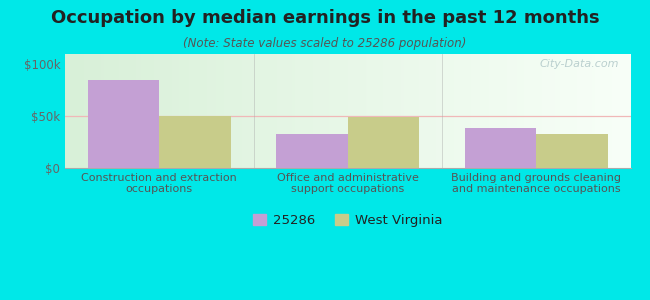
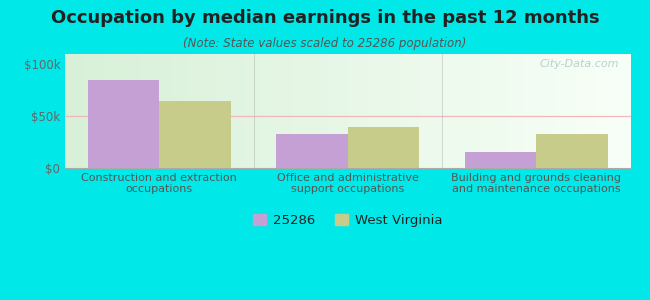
West Virginia/Construction and extraction occupations: $50k -> $65k
West Virginia/Office and administrative support occupations: $49k -> $40k
25286/Building and grounds cleaning and maintenance occupations: $39k -> $15k
